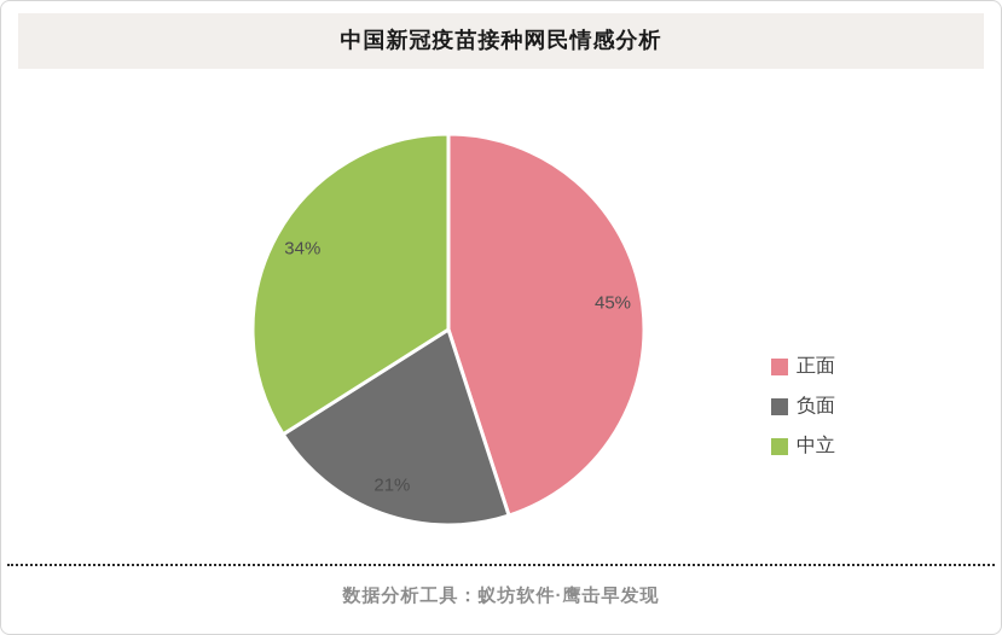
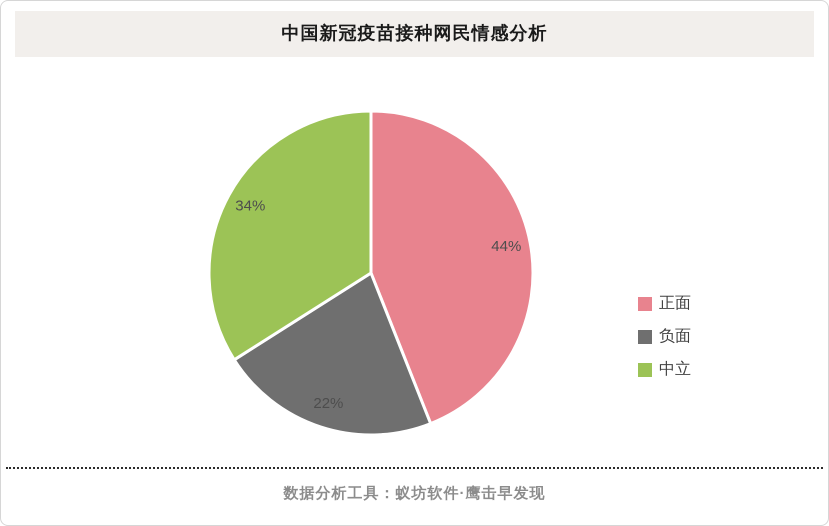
正面: 45% -> 44%
负面: 21% -> 22%
